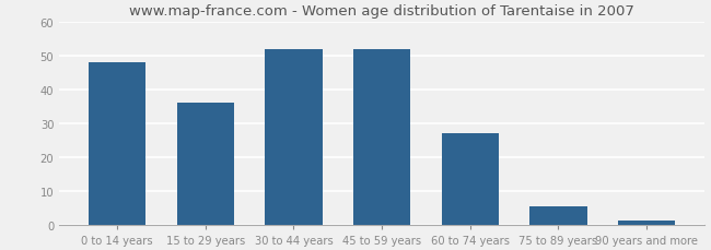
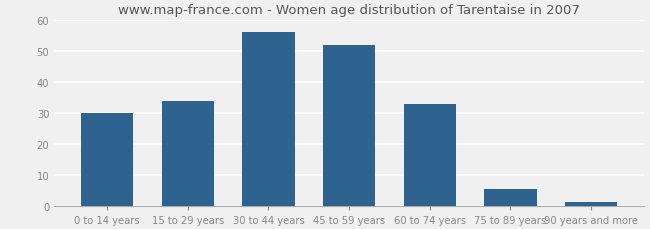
0 to 14 years: 48.0 -> 30.0
15 to 29 years: 36.0 -> 34.0
30 to 44 years: 52.0 -> 56.0
60 to 74 years: 27.0 -> 33.0
